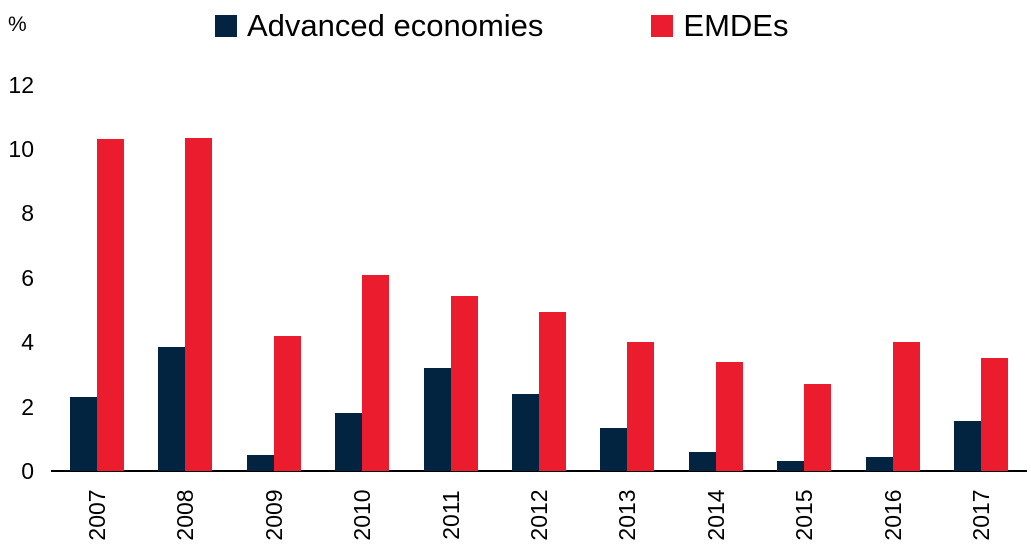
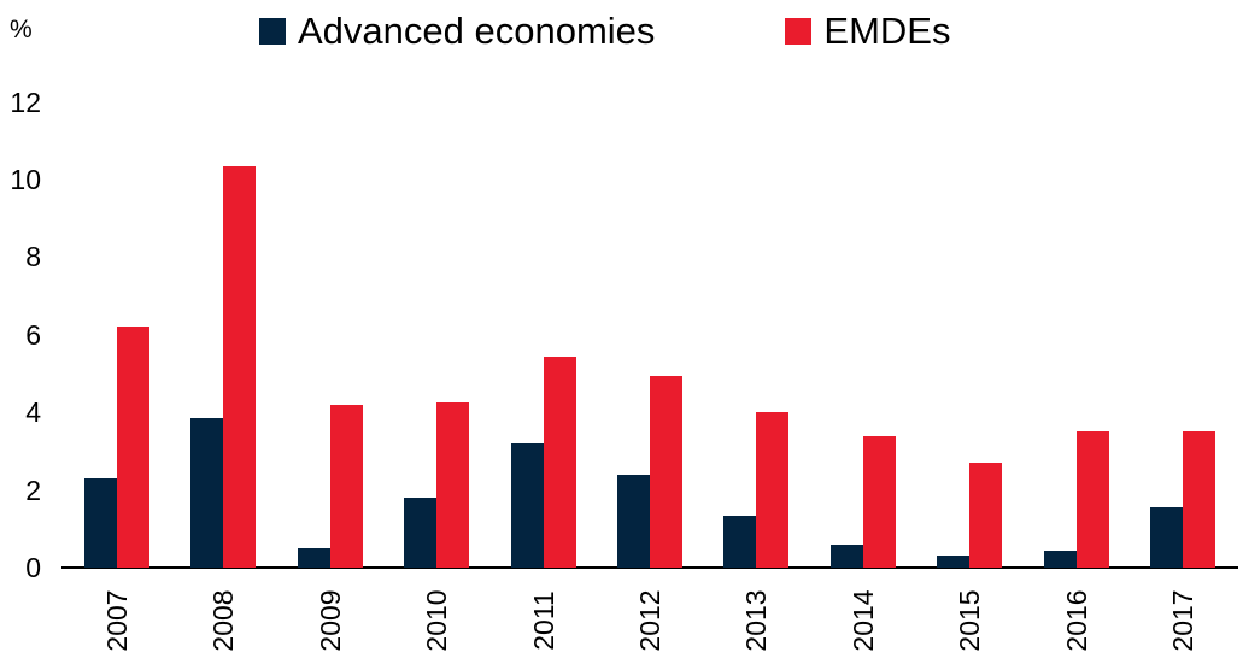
EMDEs/2007: 10.3 -> 6.2
EMDEs/2010: 6.1 -> 4.2
EMDEs/2016: 4.0 -> 3.5
